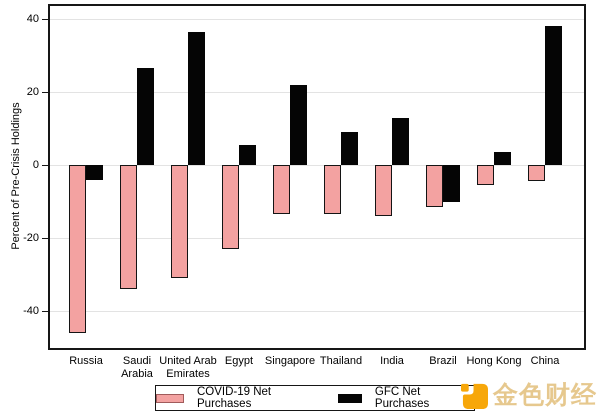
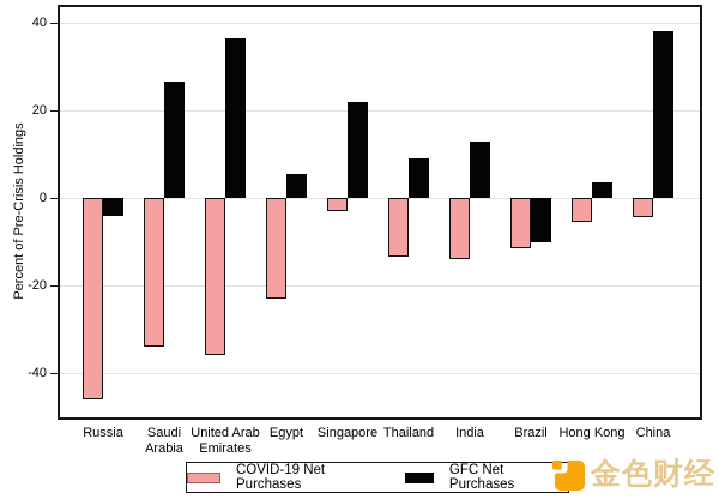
COVID-19 Net Purchases/United Arab Emirates: -31 -> -36
COVID-19 Net Purchases/Singapore: -14 -> -3
